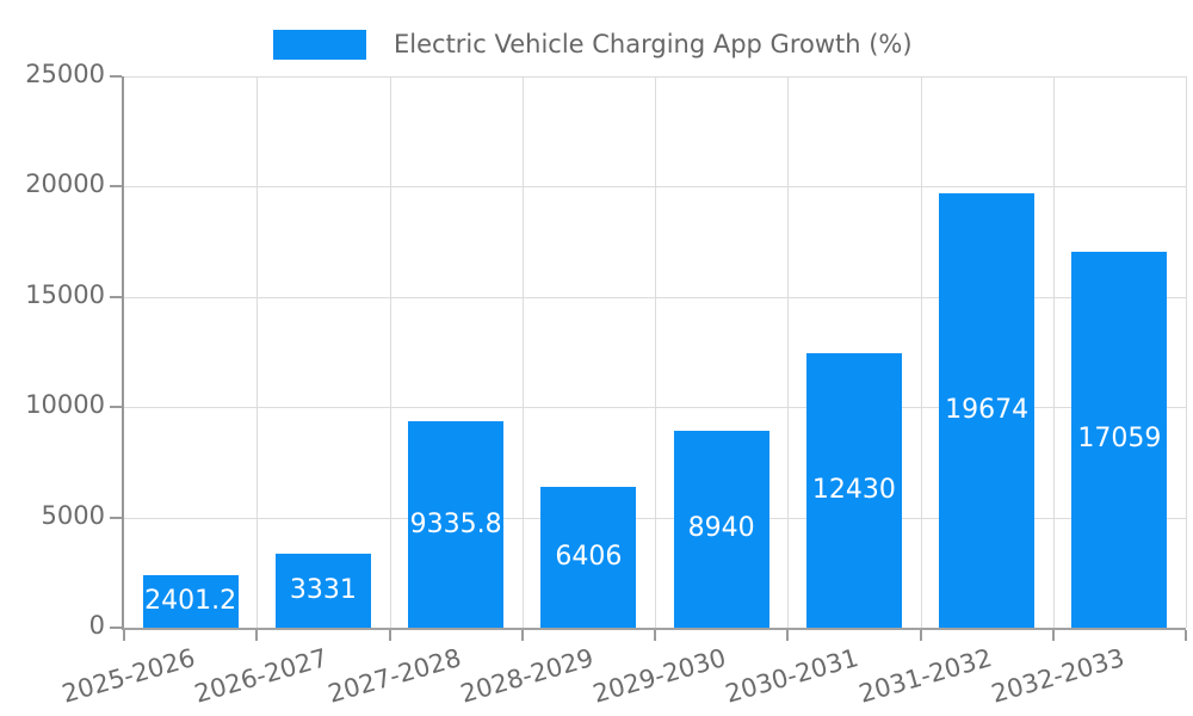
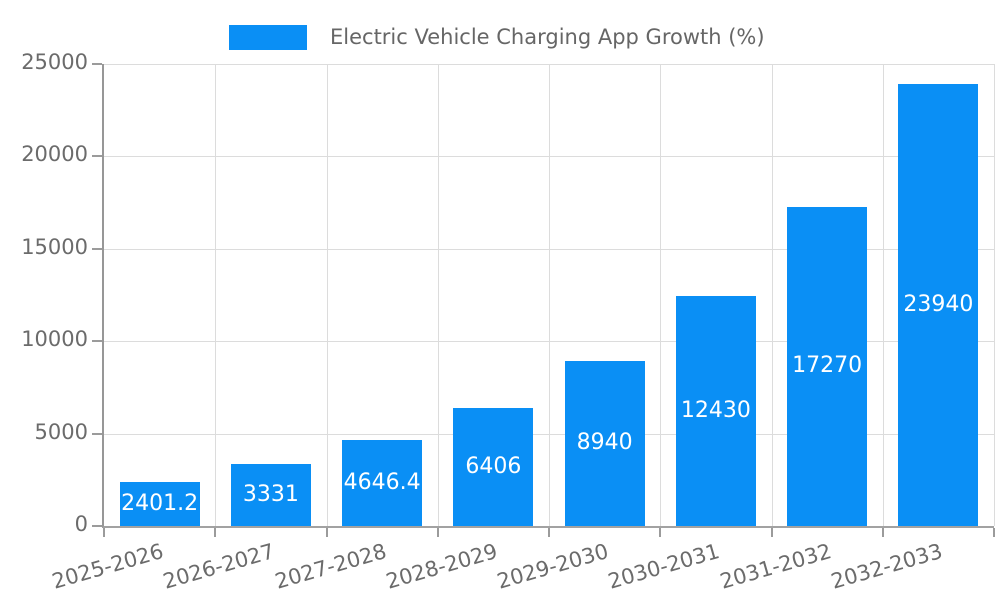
2027-2028: 9335.8 -> 4646.4
2031-2032: 19674 -> 17270
2032-2033: 17059 -> 23940
